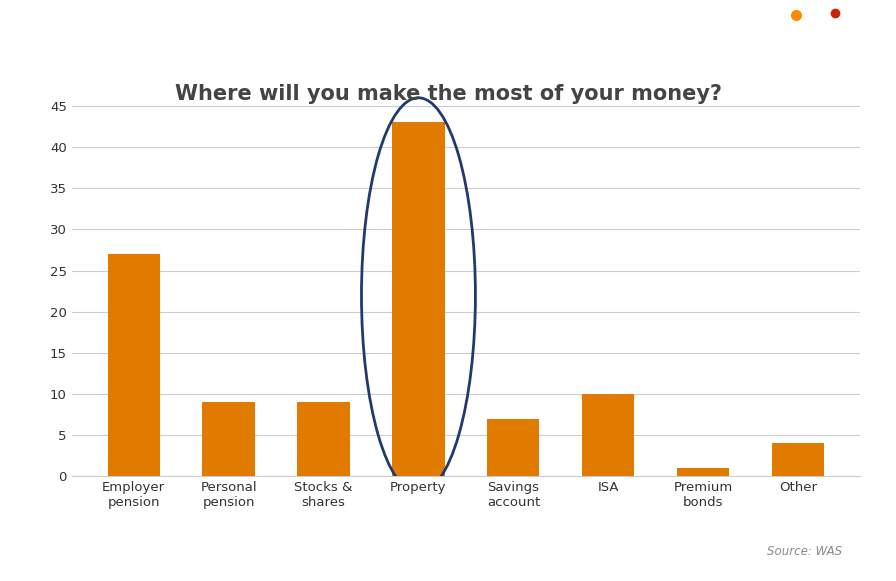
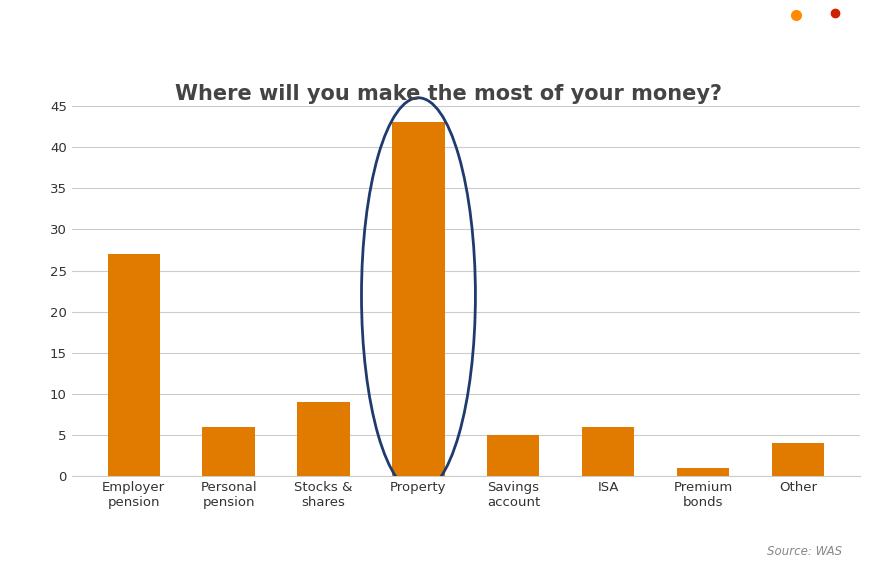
Personal pension: 9 -> 6
Savings account: 7 -> 5
ISA: 10 -> 6
